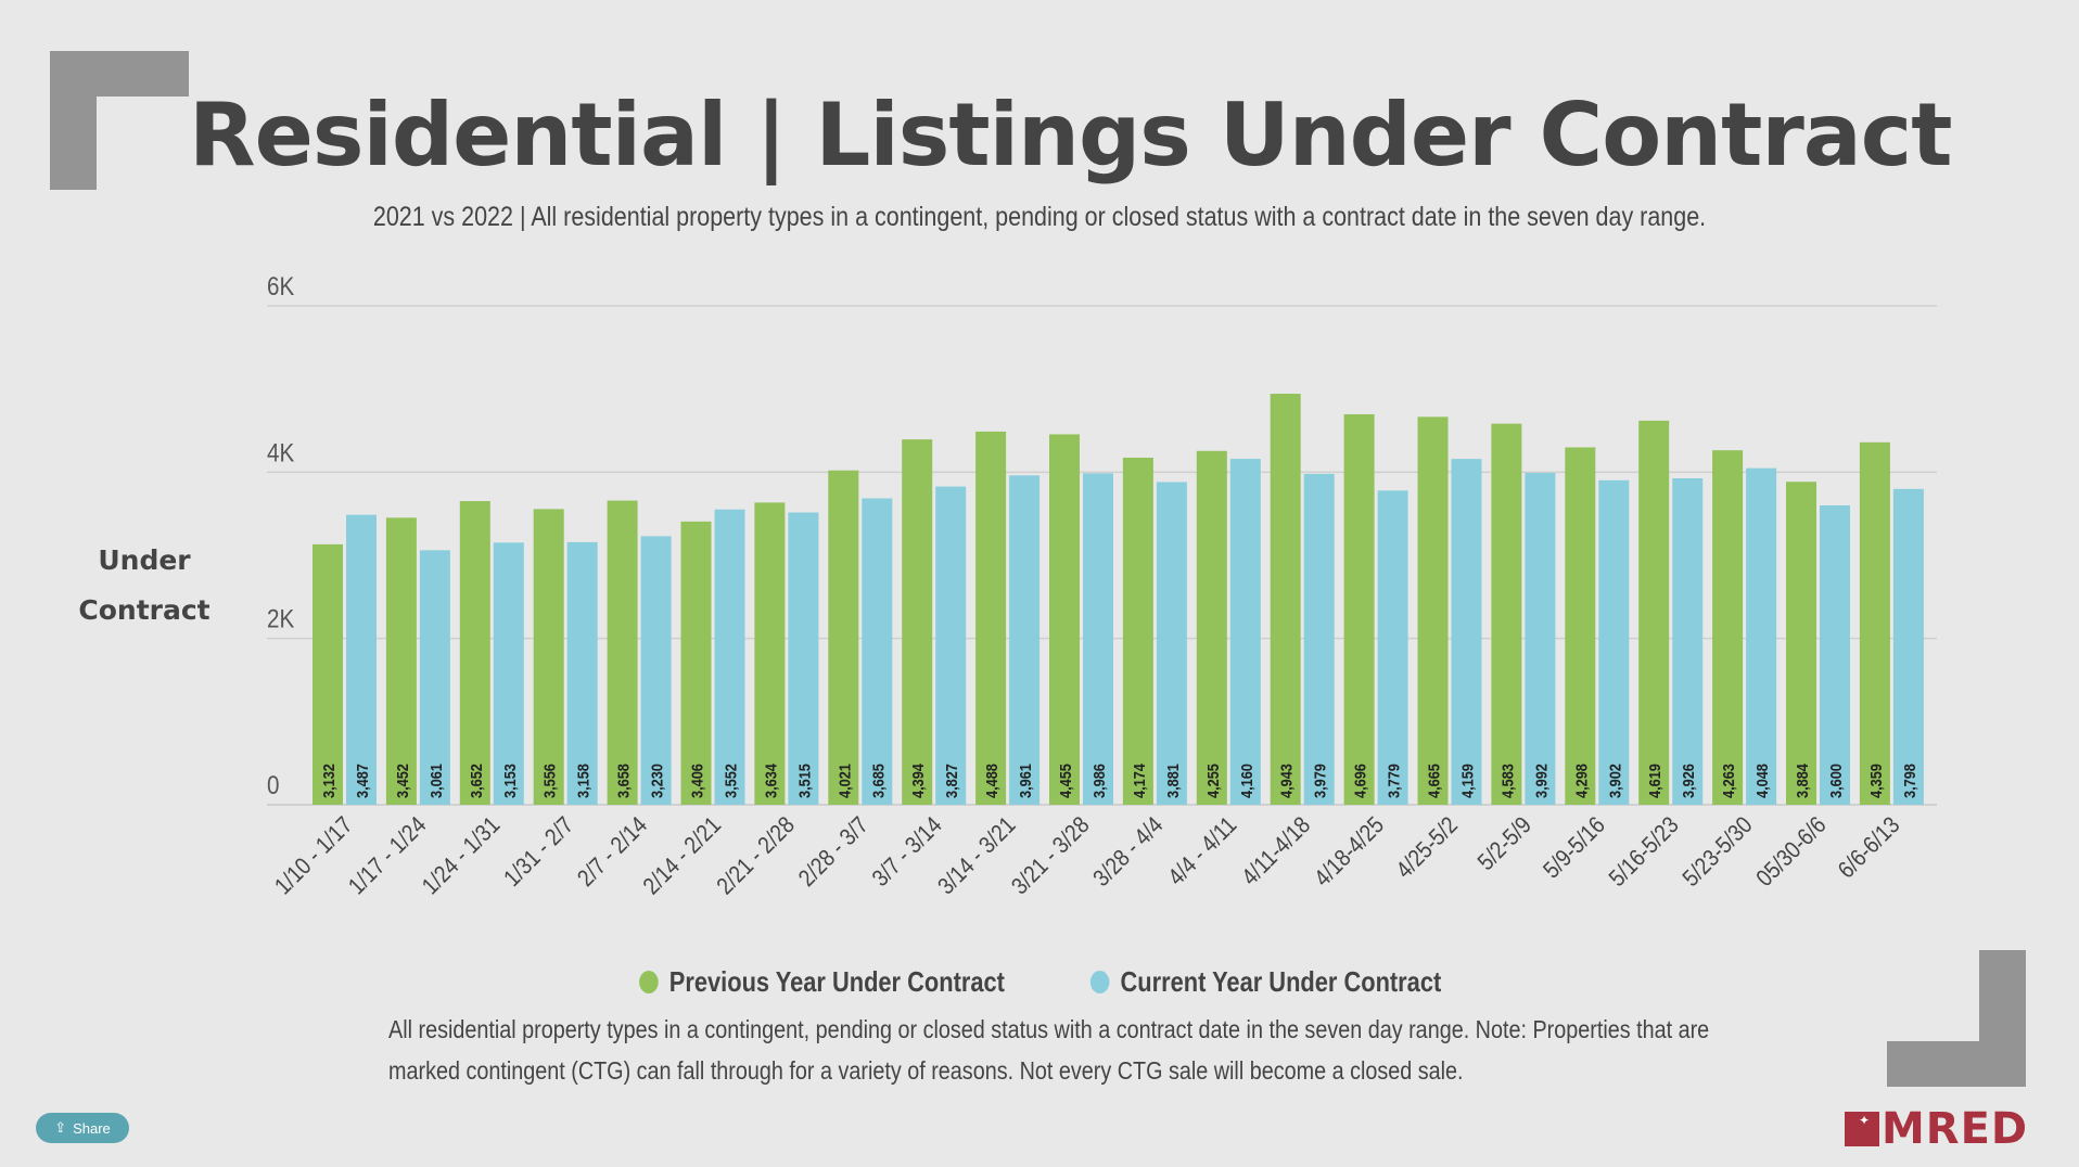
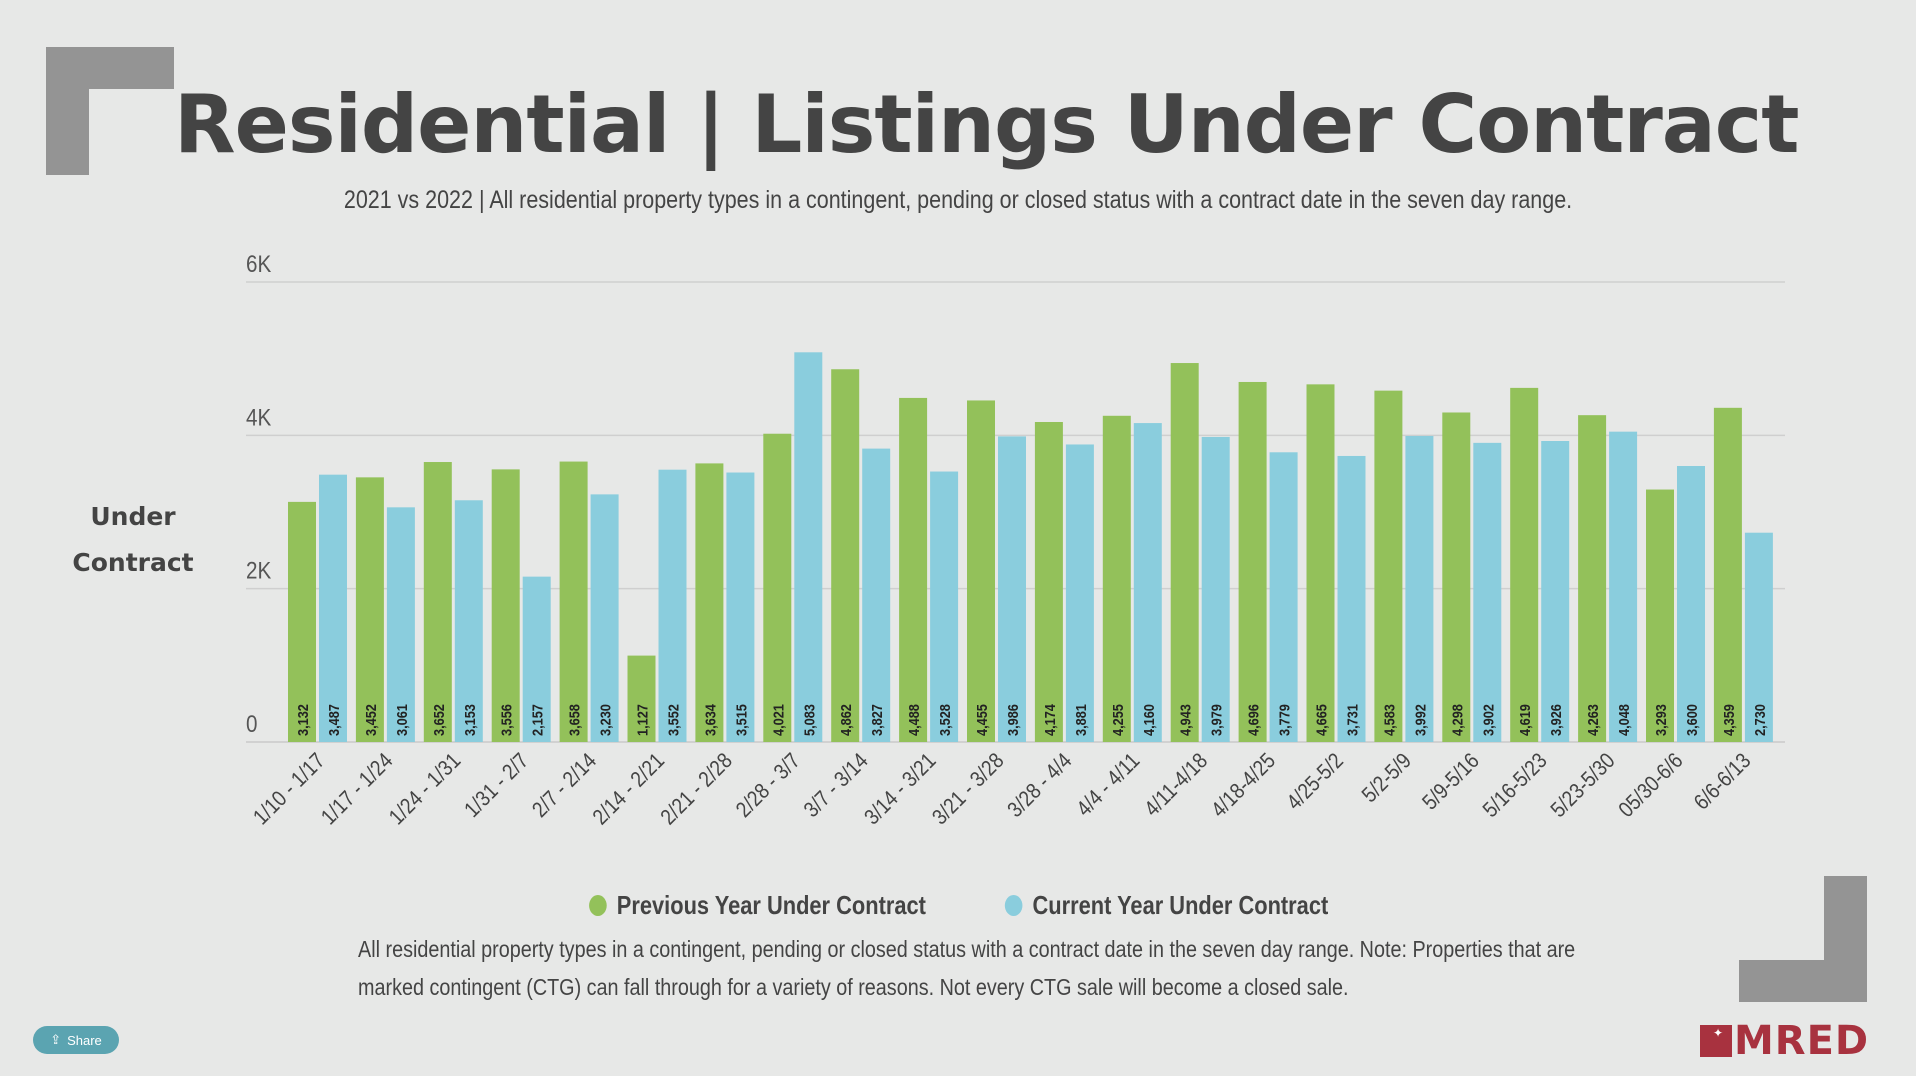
Current Year Under Contract/1/31 - 2/7: 3,158 -> 2,157
Previous Year Under Contract/2/14 - 2/21: 3,406 -> 1,127
Current Year Under Contract/2/28 - 3/7: 3,685 -> 5,083
Previous Year Under Contract/3/7 - 3/14: 4,394 -> 4,862
Current Year Under Contract/3/14 - 3/21: 3,961 -> 3,528
Current Year Under Contract/4/25-5/2: 4,159 -> 3,731
Previous Year Under Contract/05/30-6/6: 3,884 -> 3,293
Current Year Under Contract/6/6-6/13: 3,798 -> 2,730
